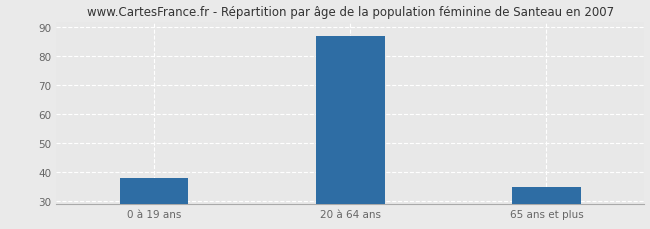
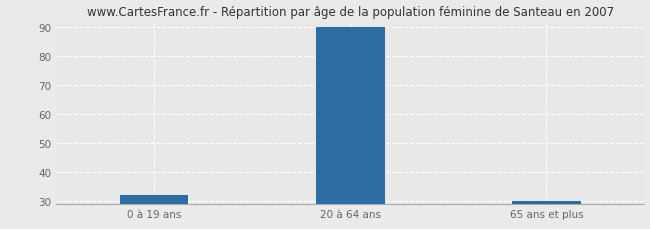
0 à 19 ans: 38 -> 32
20 à 64 ans: 87 -> 90
65 ans et plus: 35 -> 30
